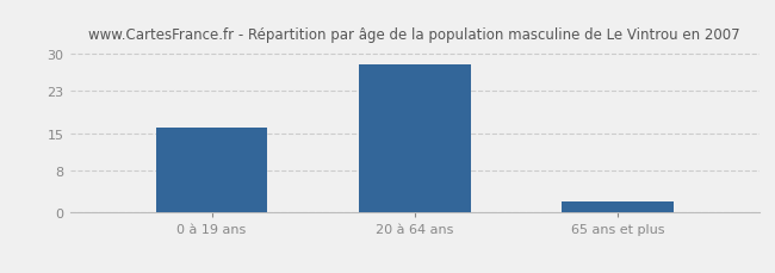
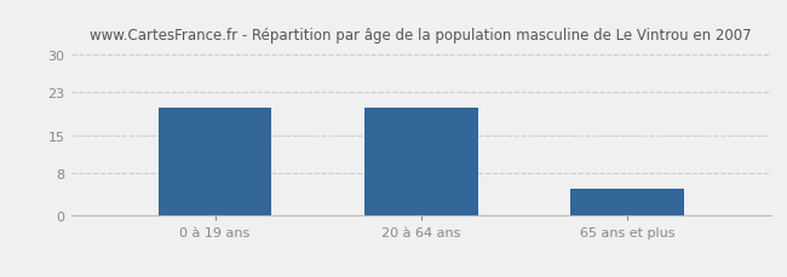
0 à 19 ans: 16 -> 20
20 à 64 ans: 28 -> 20
65 ans et plus: 2 -> 5
